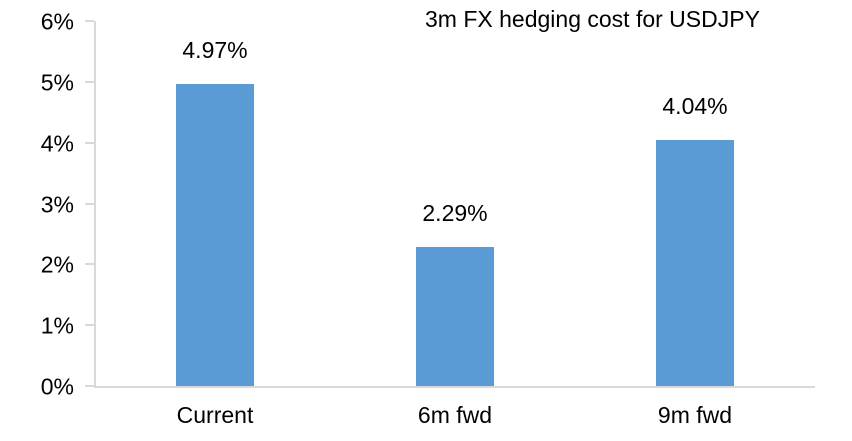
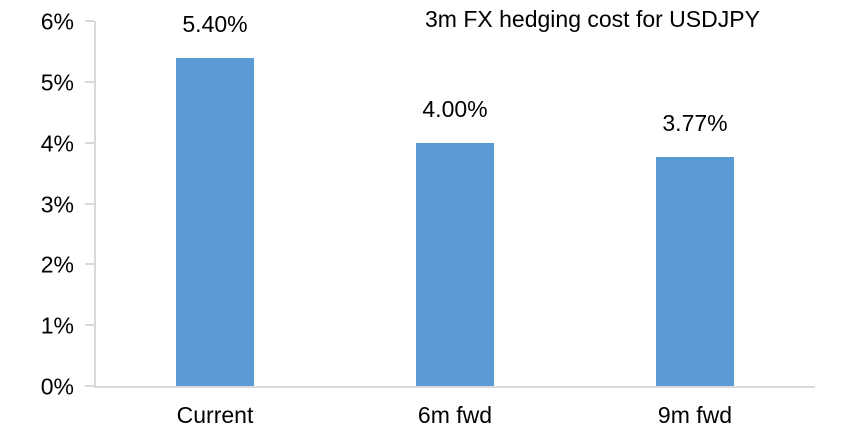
Current: 4.97% -> 5.40%
6m fwd: 2.29% -> 4.00%
9m fwd: 4.04% -> 3.77%
